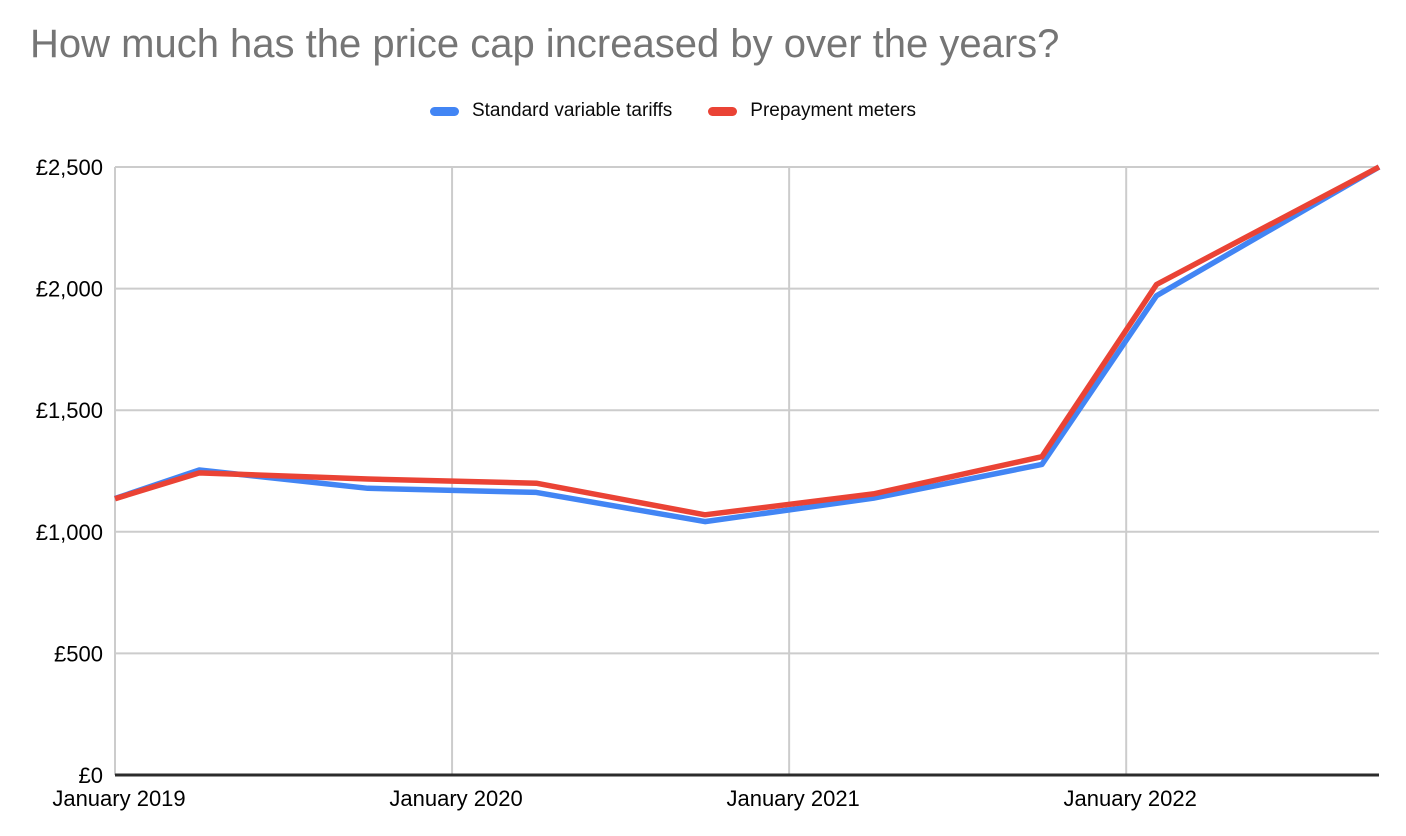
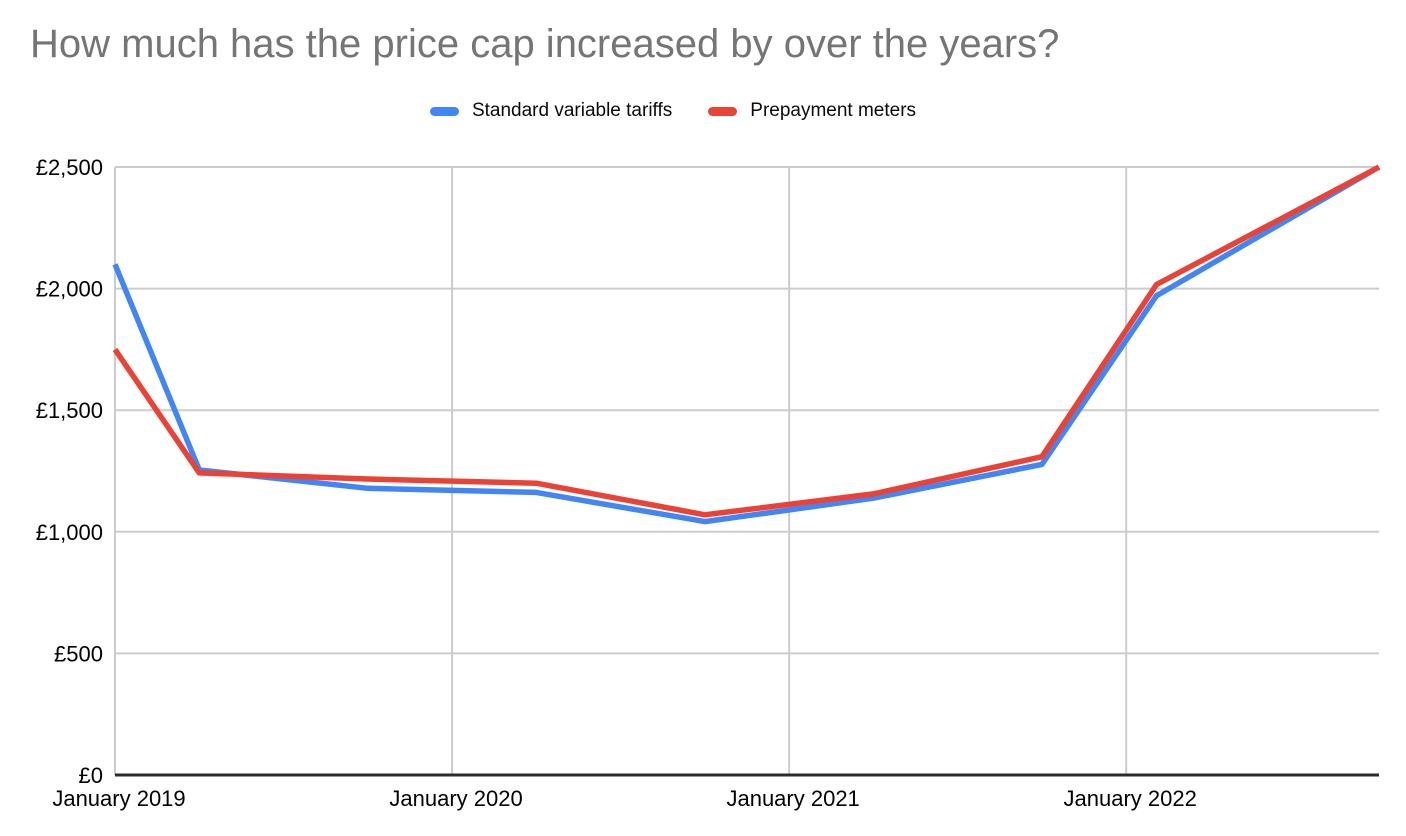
Standard variable tariffs/January 2019: £1140 -> £2100
Prepayment meters/January 2019: £1140 -> £1750
